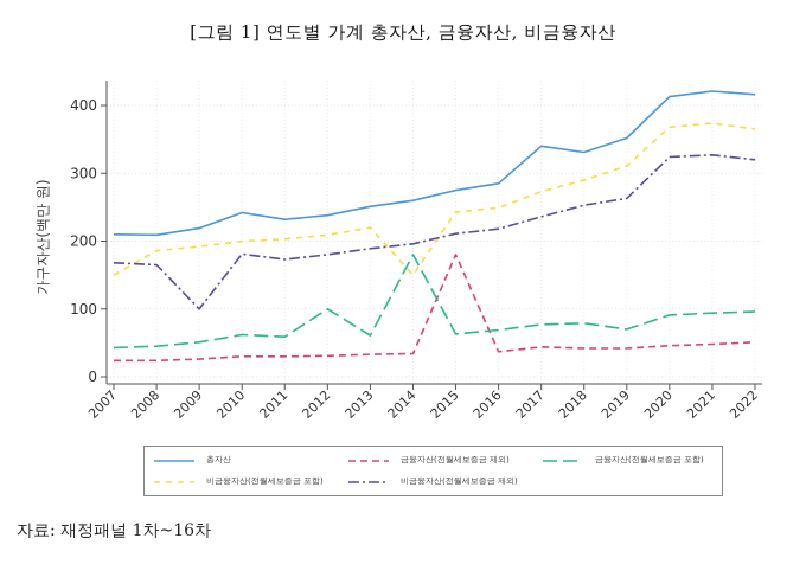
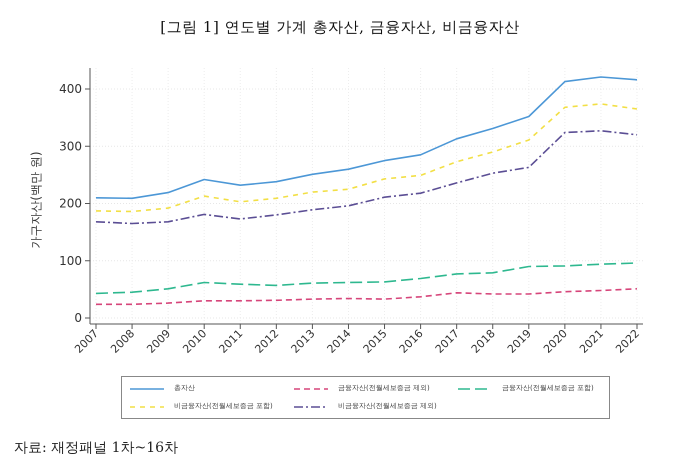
비금융자산(전월세보증금 포함)/2007: 150 -> 190
비금융자산(전월세보증금 제외)/2009: 100 -> 170
비금융자산(전월세보증금 포함)/2010: 200 -> 210
금융자산(전월세보증금 포함)/2012: 100 -> 60
금융자산(전월세보증금 포함)/2014: 180 -> 60
비금융자산(전월세보증금 포함)/2014: 150 -> 220
금융자산(전월세보증금 제외)/2015: 180 -> 30
총자산/2017: 340 -> 310
금융자산(전월세보증금 포함)/2019: 70 -> 90
